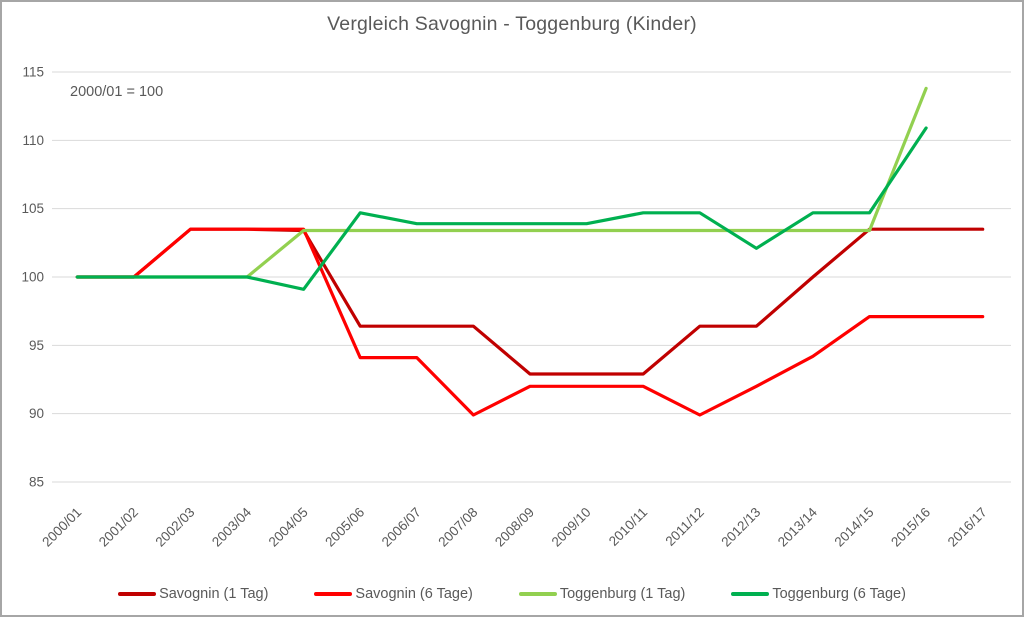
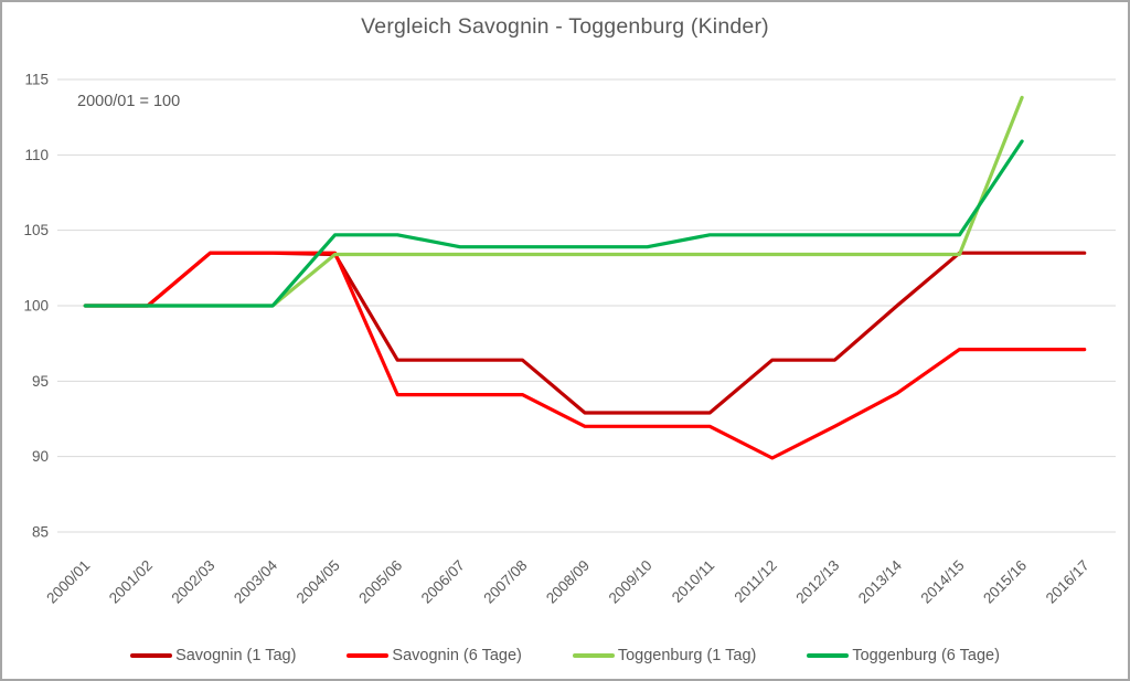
Toggenburg (6 Tage)/2004/05: 99.1 -> 104.7
Savognin (6 Tage)/2007/08: 89.9 -> 94.1
Toggenburg (6 Tage)/2012/13: 102.1 -> 104.7
